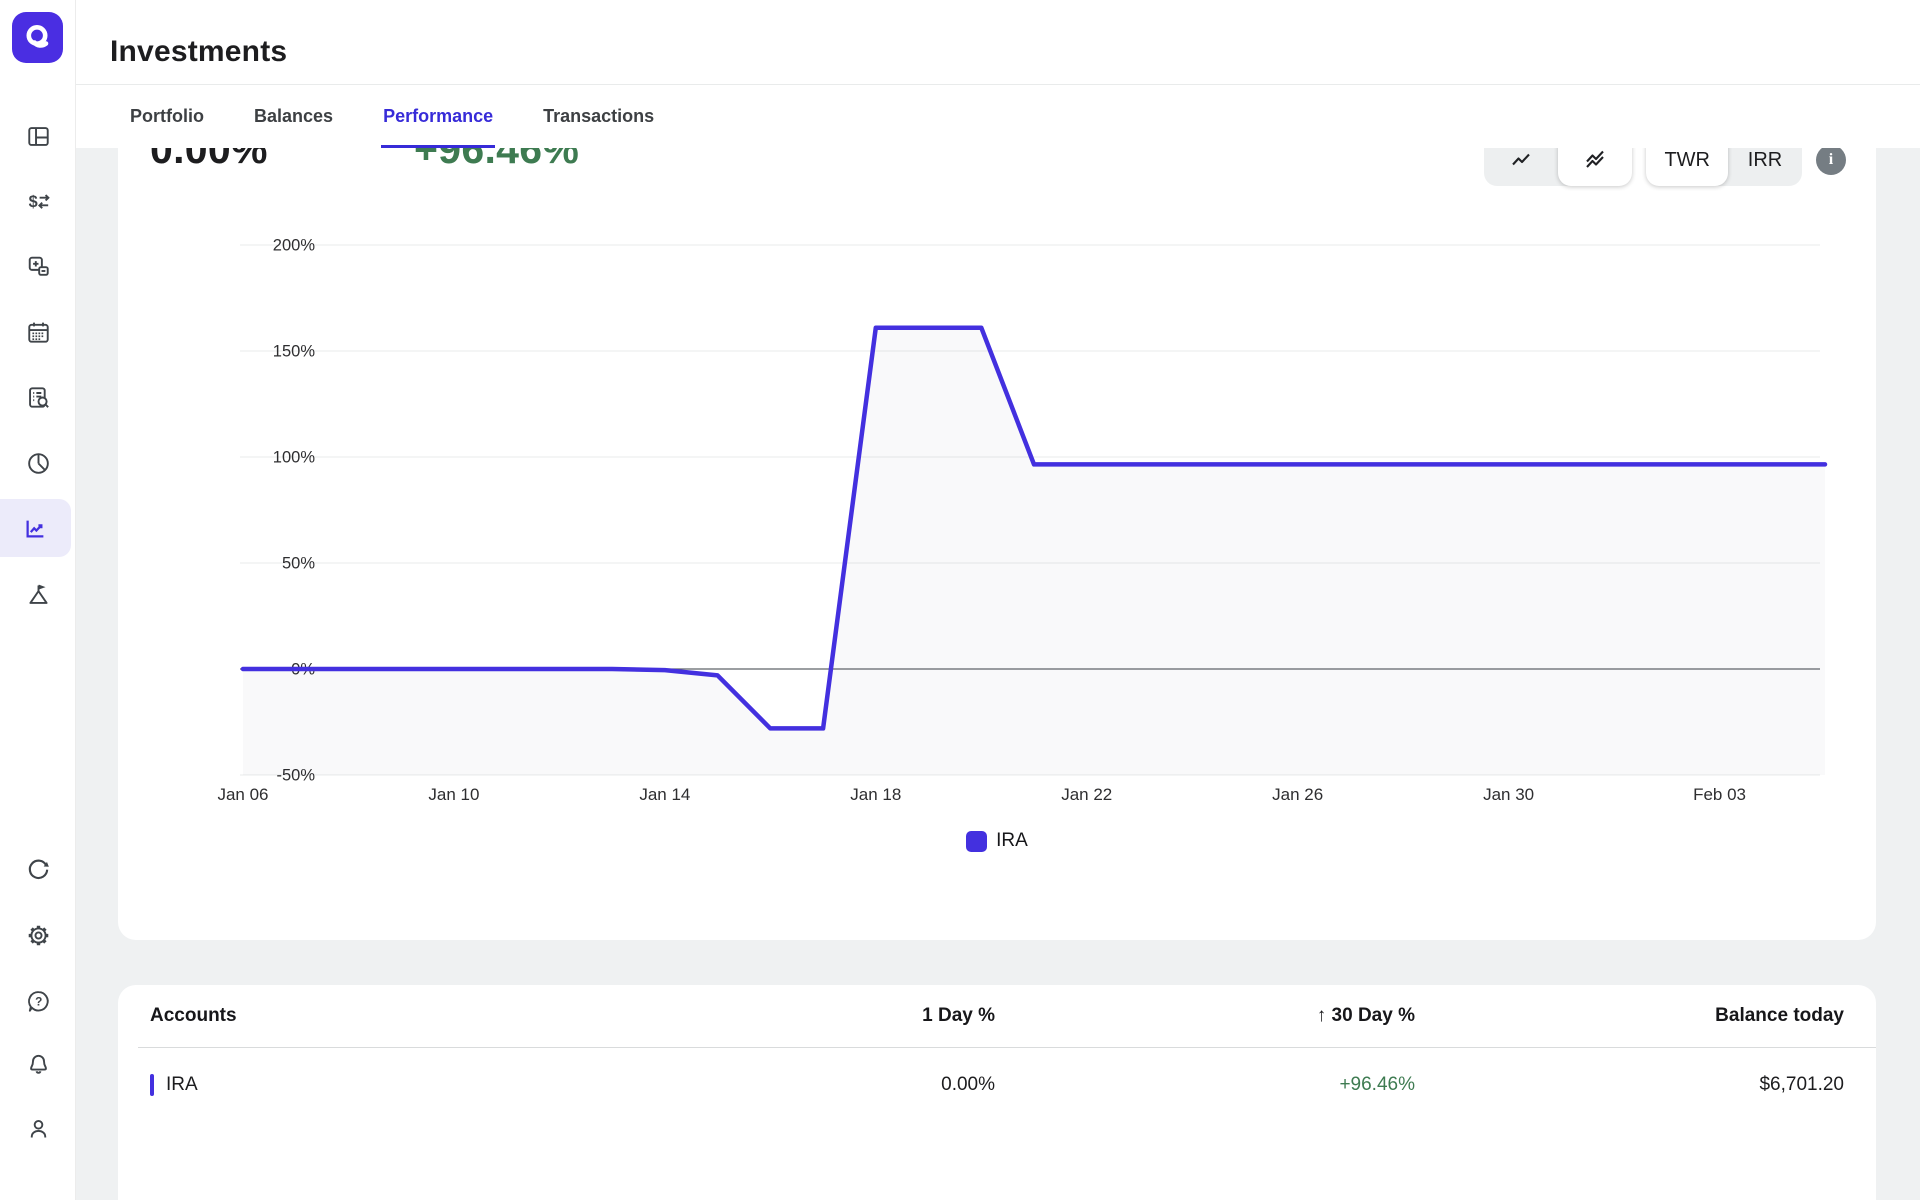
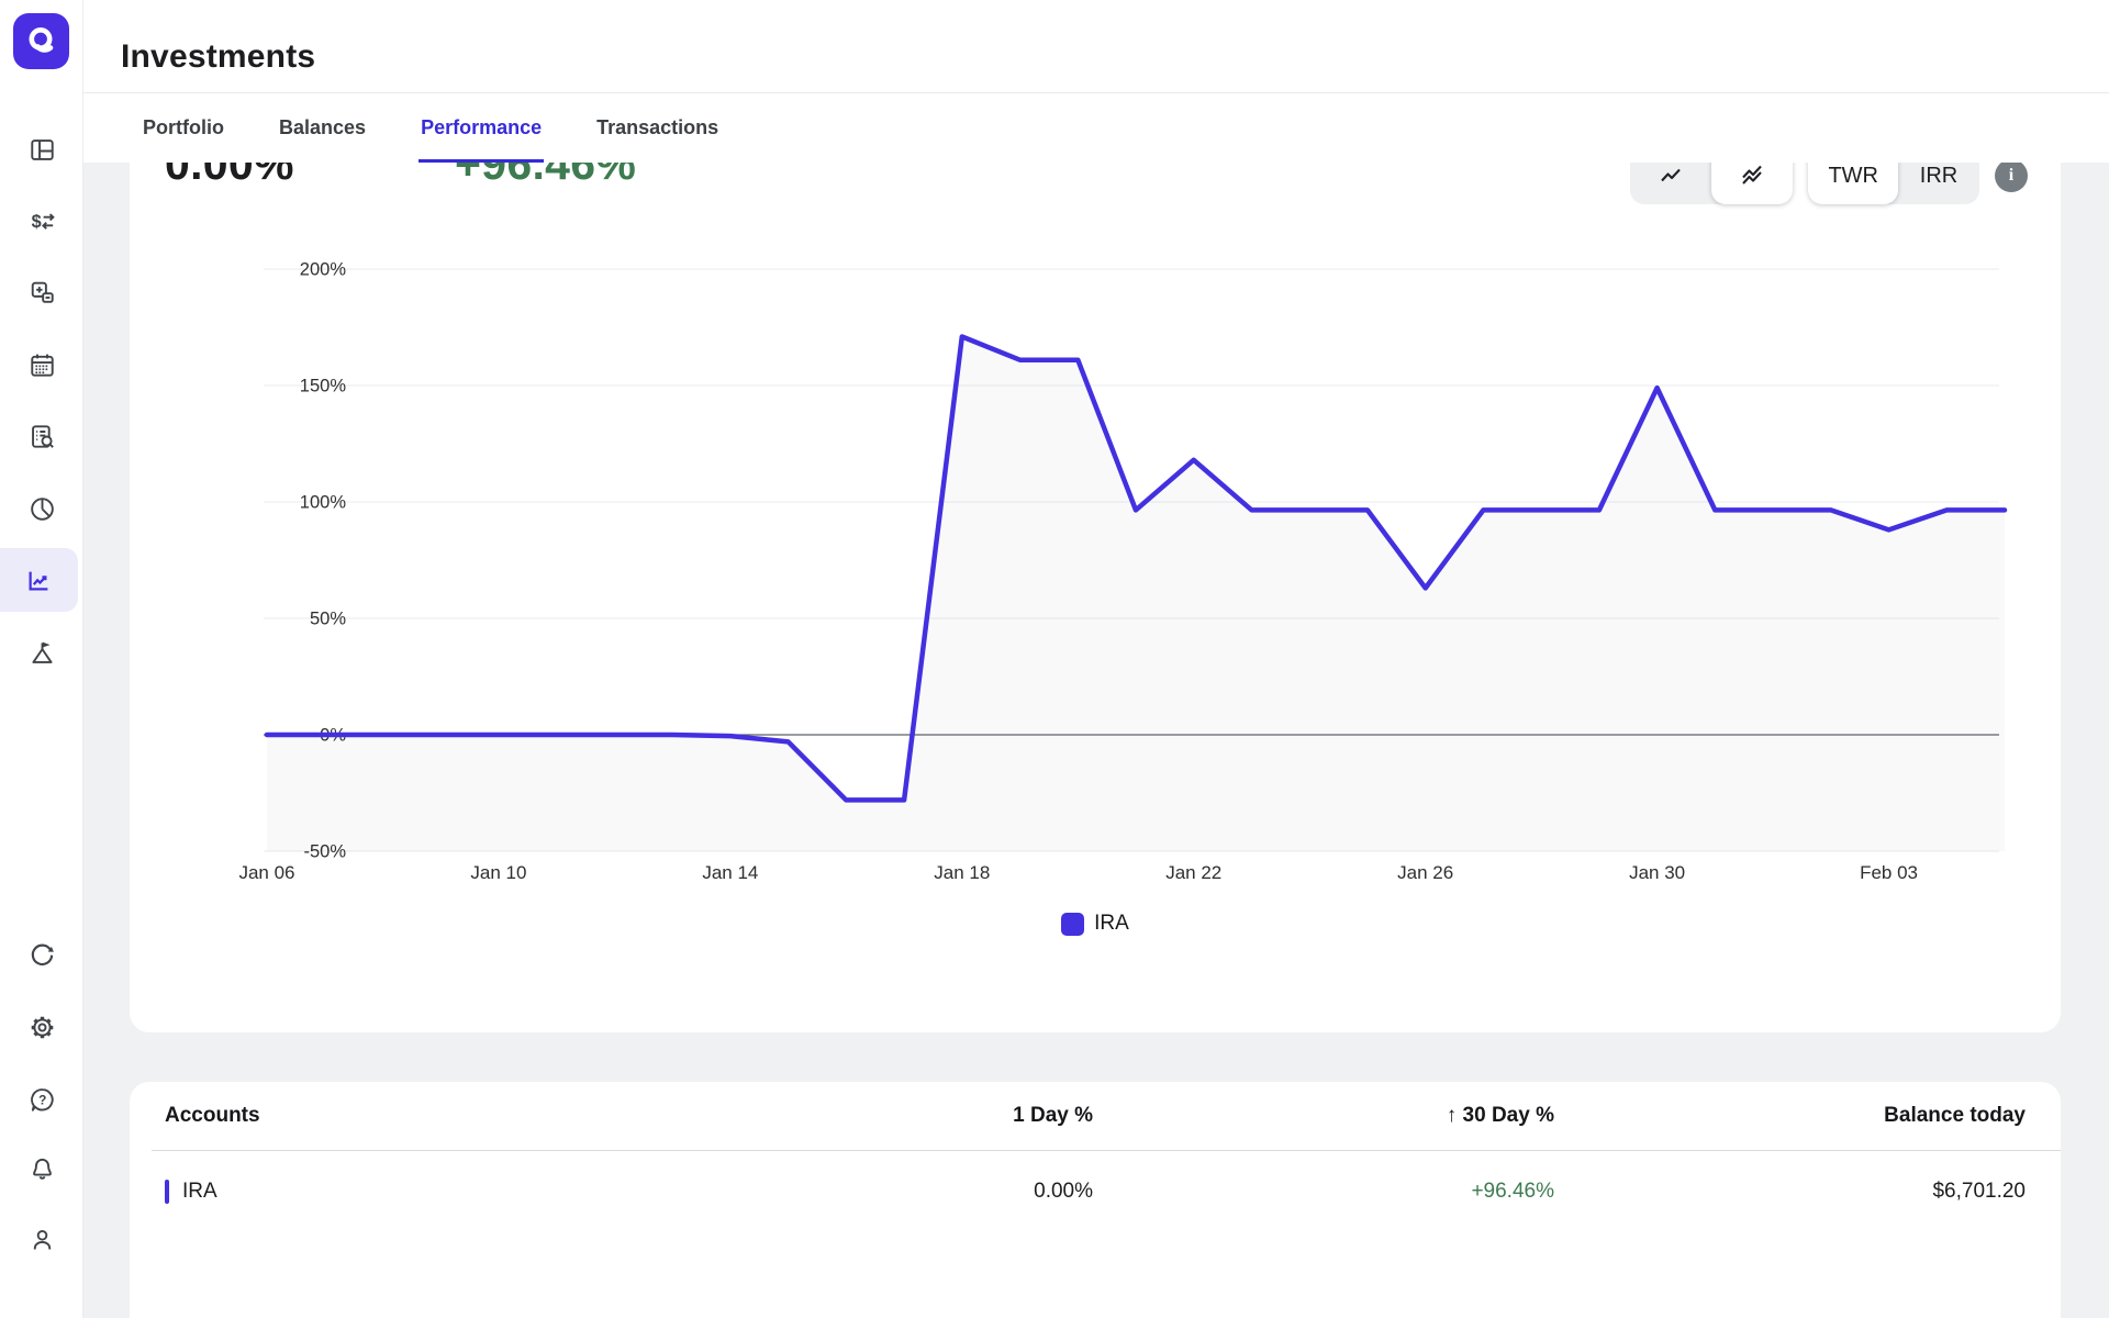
Jan 18: 161% -> 171%
Jan 22: 96% -> 118%
Jan 26: 96% -> 63%
Jan 30: 96% -> 149%
Feb 03: 96% -> 88%
